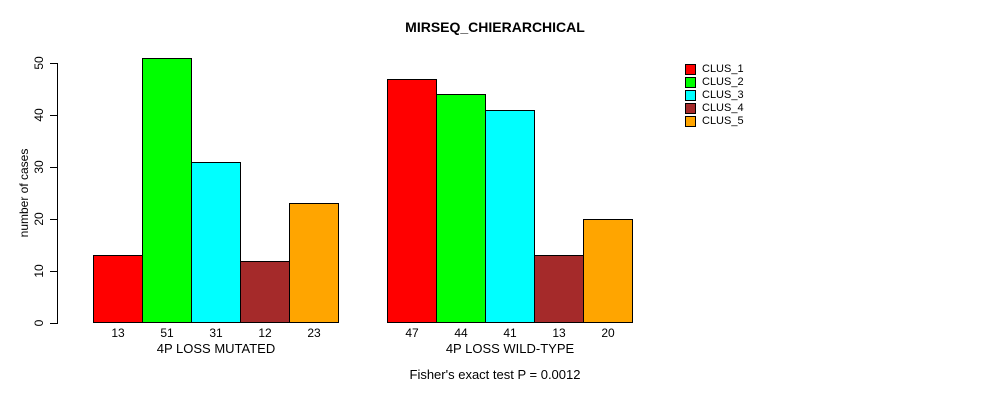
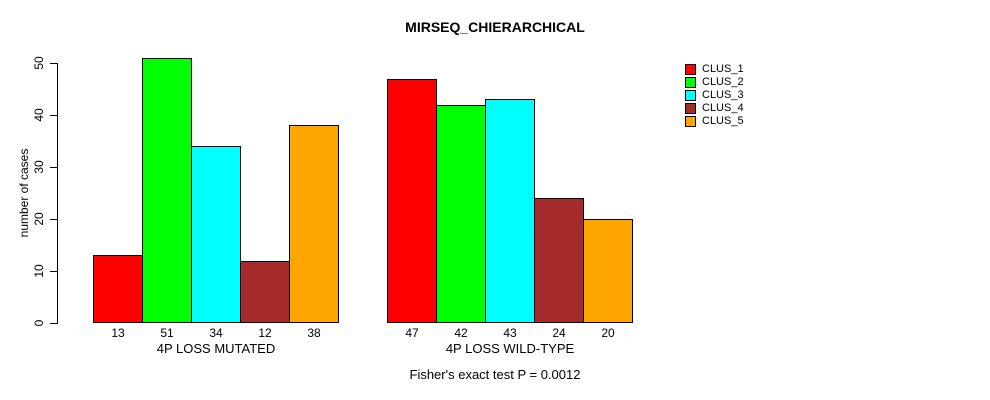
CLUS_3/4P LOSS MUTATED: 31 -> 34
CLUS_5/4P LOSS MUTATED: 23 -> 38
CLUS_2/4P LOSS WILD-TYPE: 44 -> 42
CLUS_3/4P LOSS WILD-TYPE: 41 -> 43
CLUS_4/4P LOSS WILD-TYPE: 13 -> 24
